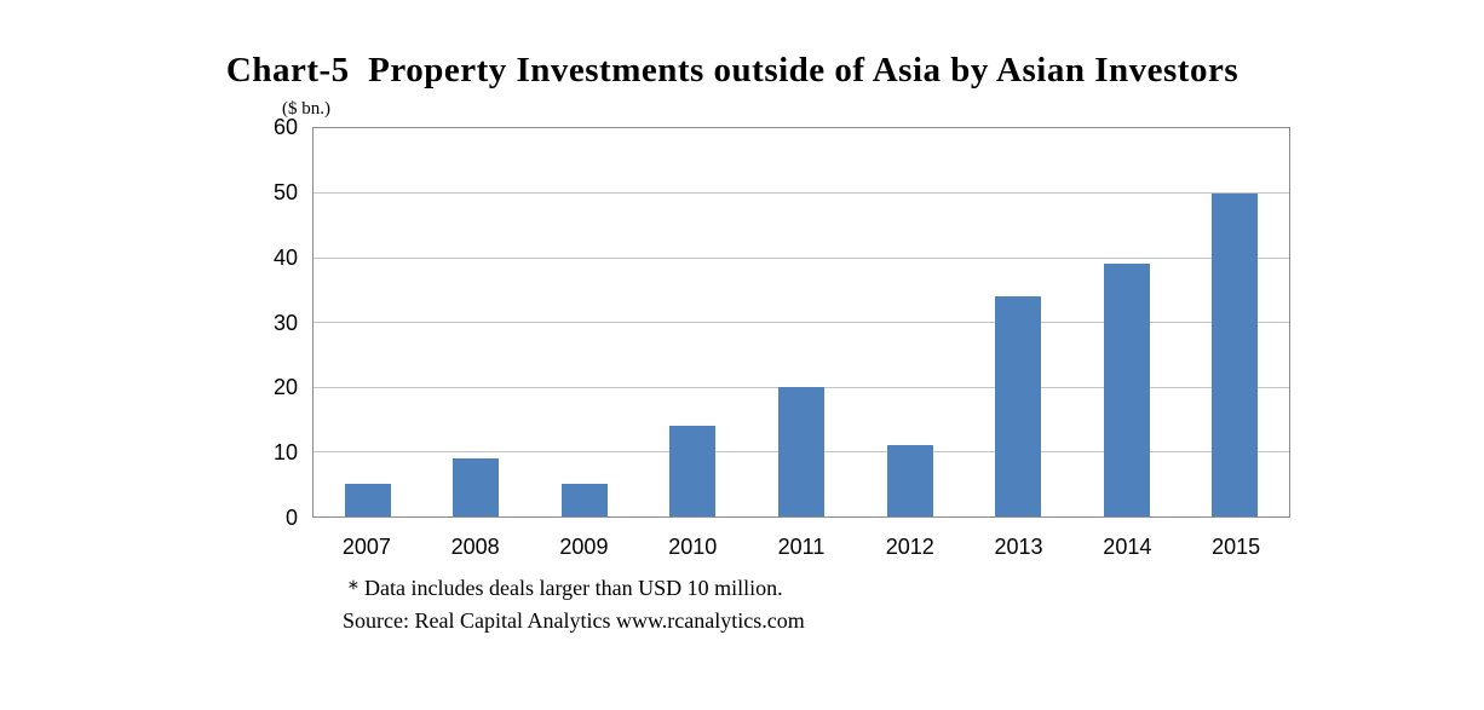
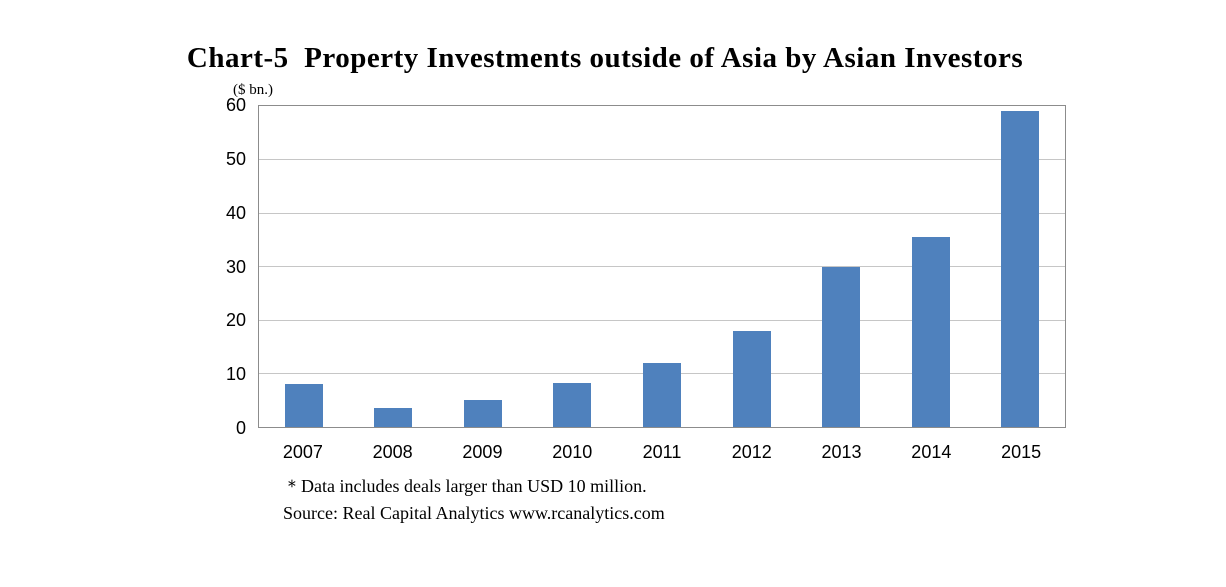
2007: 5 -> 8
2008: 9 -> 4
2010: 14 -> 8
2011: 20 -> 12
2012: 11 -> 18
2013: 34 -> 30
2014: 39 -> 36
2015: 50 -> 59
